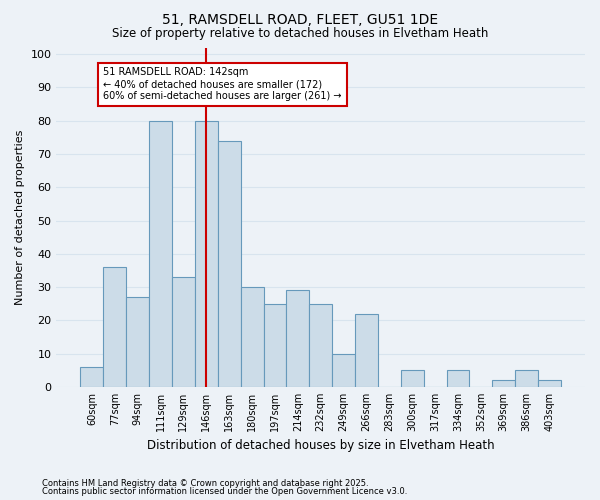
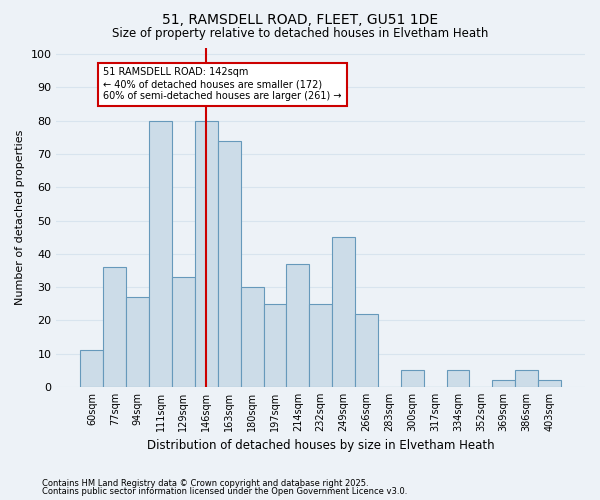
60sqm: 6 -> 11
214sqm: 29 -> 37
249sqm: 10 -> 45
